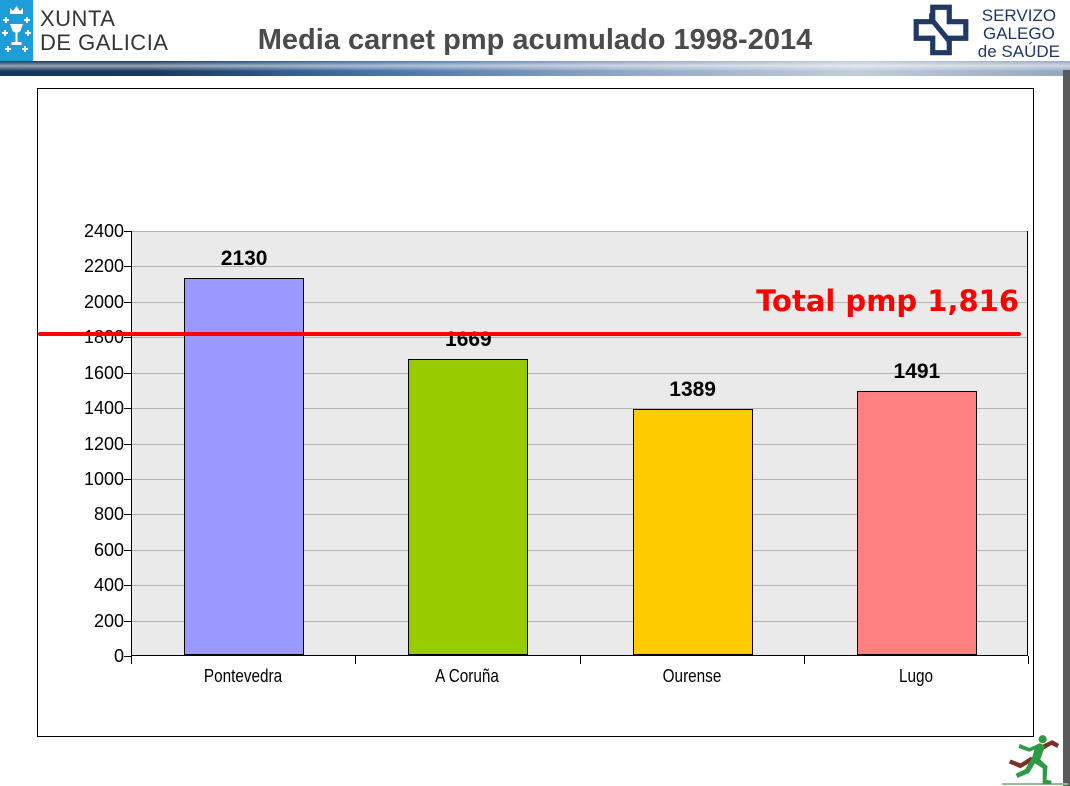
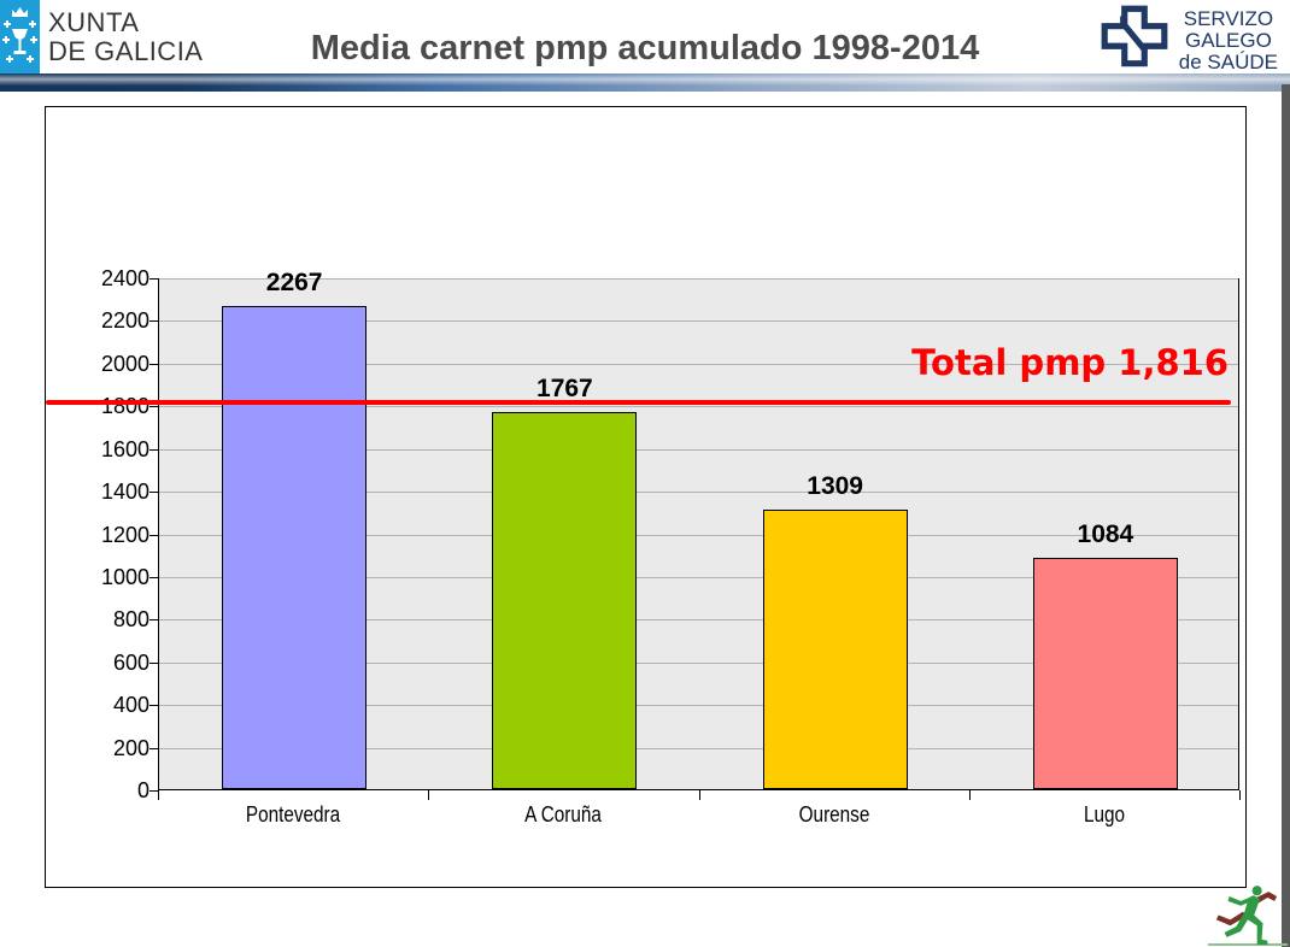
Pontevedra: 2130 -> 2267
A Coruña: 1669 -> 1767
Ourense: 1389 -> 1309
Lugo: 1491 -> 1084
